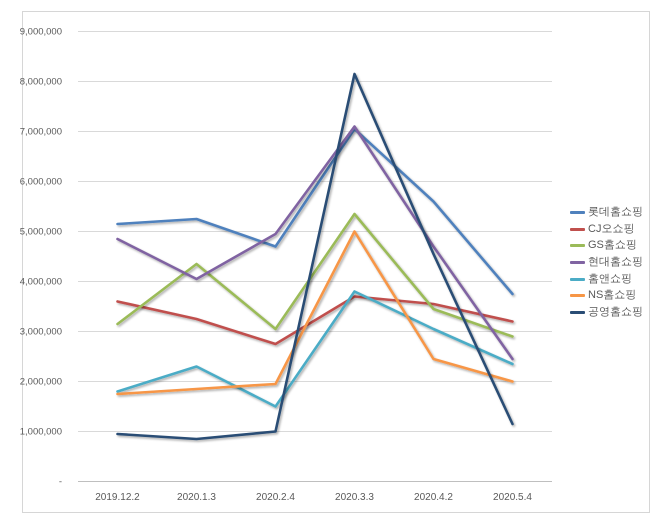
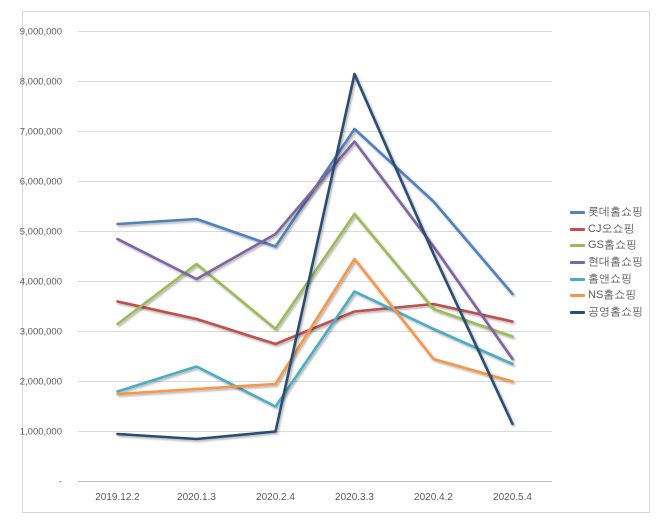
CJ오쇼핑/2020.3.3: 3700000 -> 3400000
현대홈쇼핑/2020.3.3: 7100000 -> 6800000
NS홈쇼핑/2020.3.3: 5000000 -> 4400000
